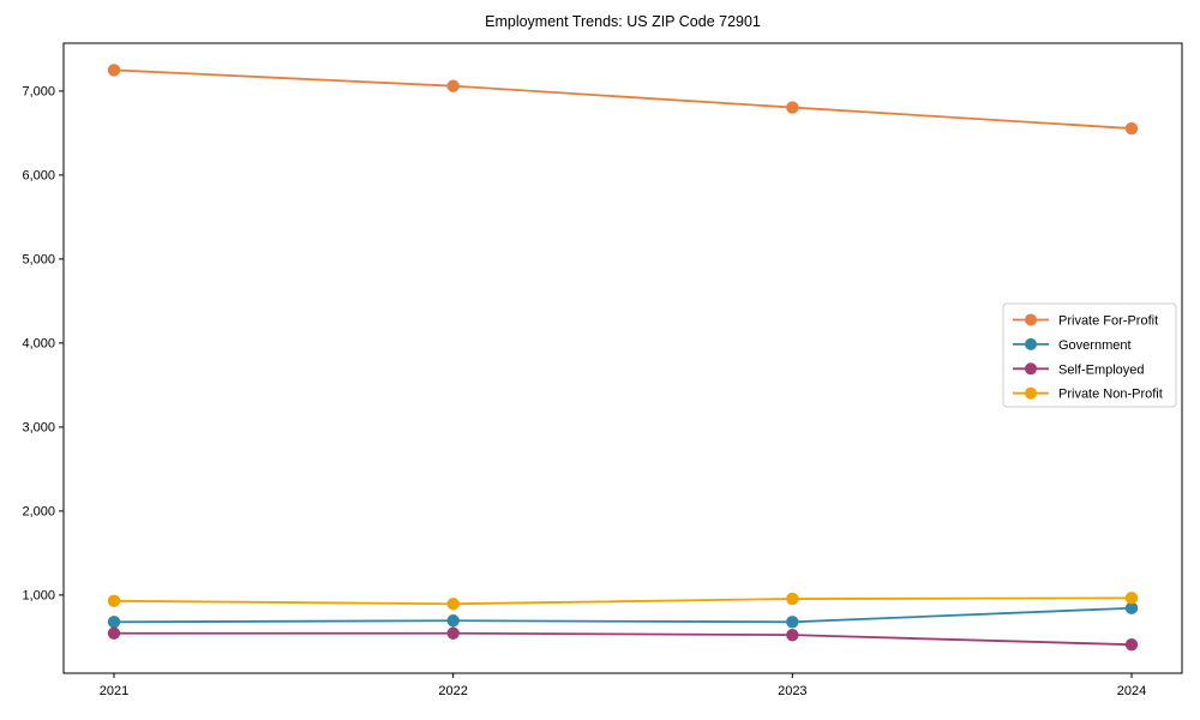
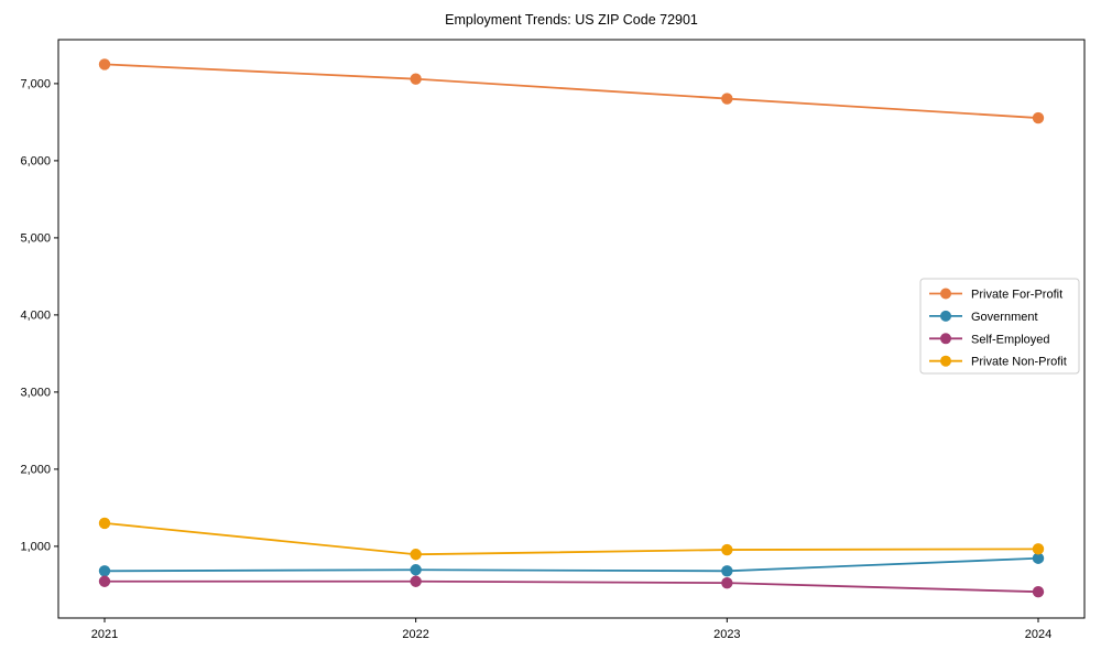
Private Non-Profit/2021: 900 -> 1300
